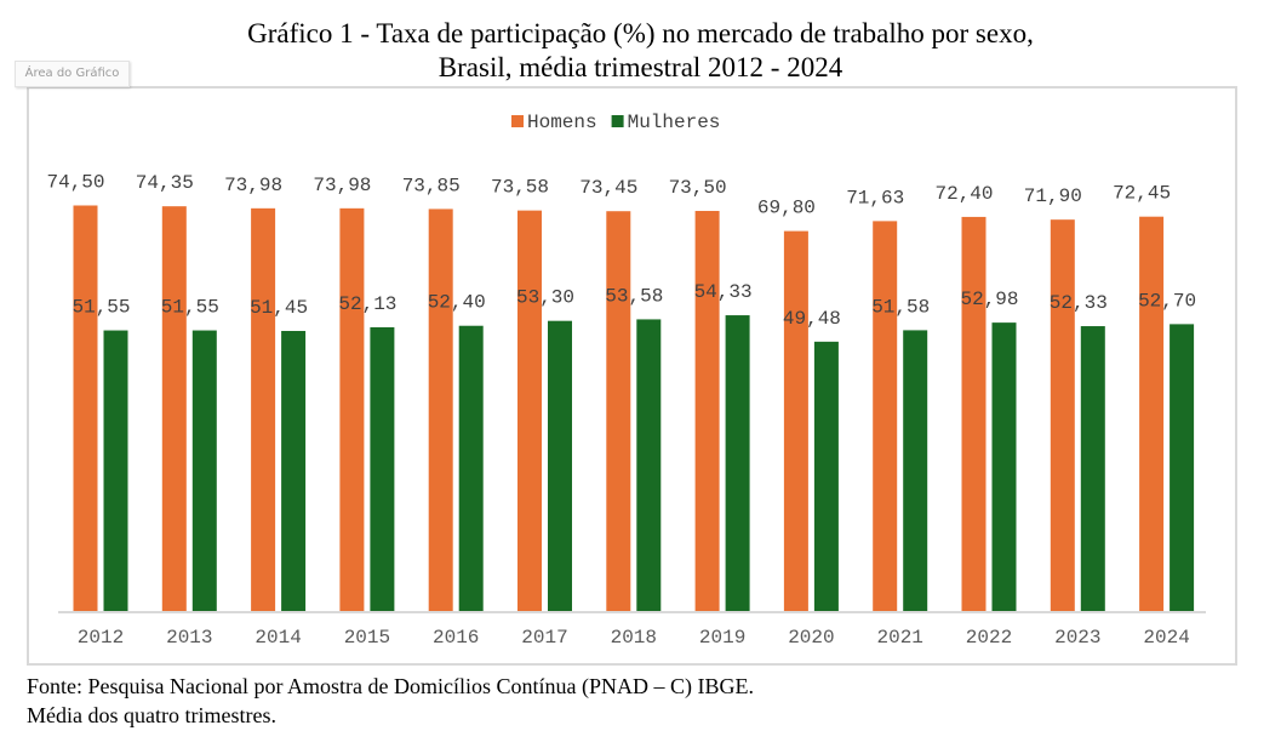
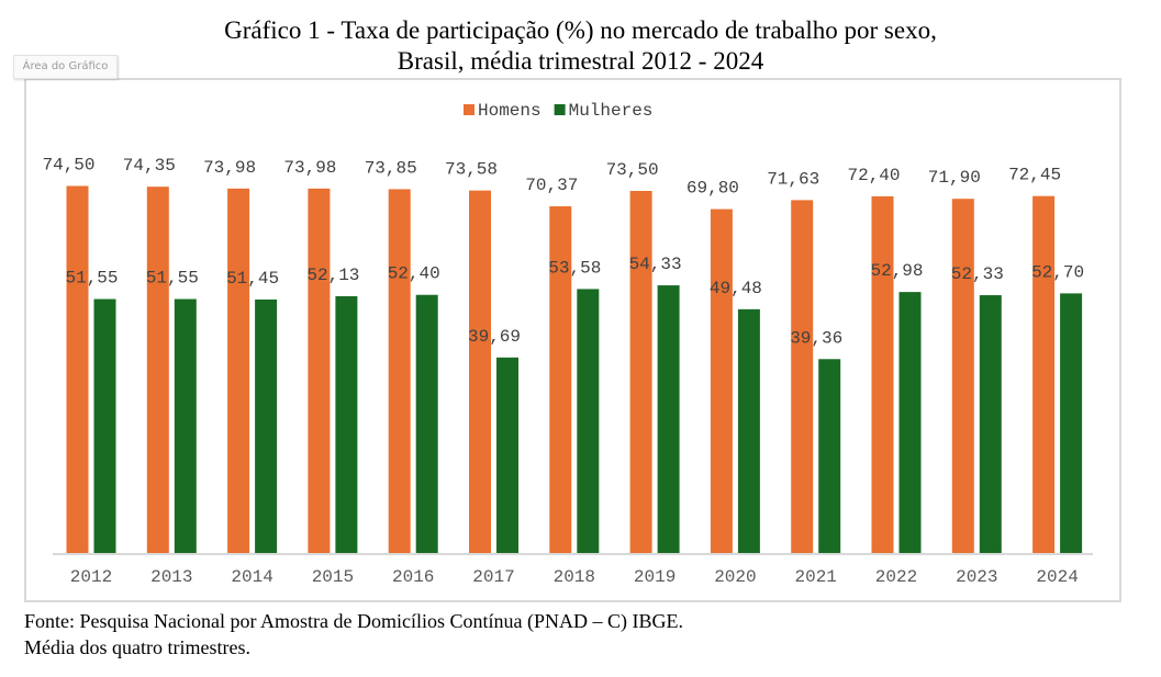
Mulheres/2017: 53,30 -> 39,69
Homens/2018: 73,45 -> 70,37
Mulheres/2021: 51,58 -> 39,36
